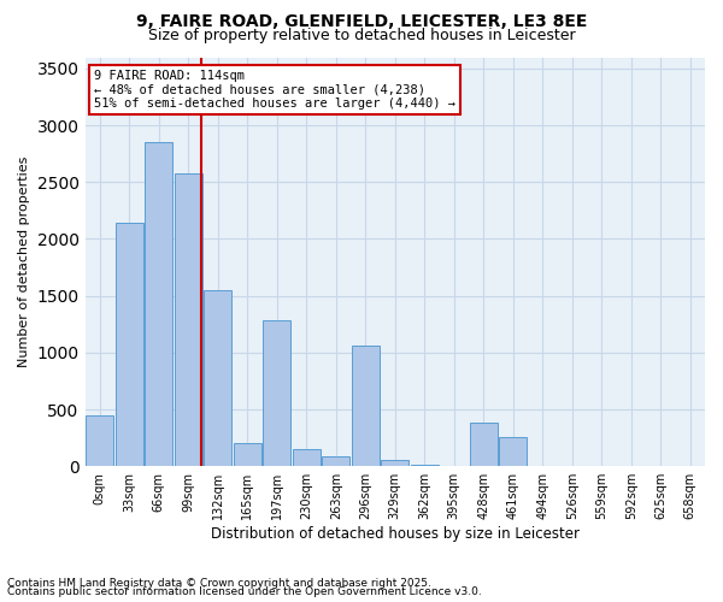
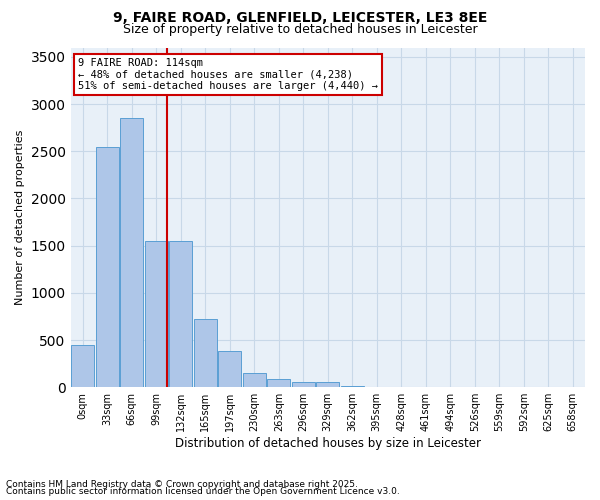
33sqm: 2140 -> 2550
99sqm: 2580 -> 1550
165sqm: 200 -> 720
197sqm: 1280 -> 380
296sqm: 1060 -> 50
428sqm: 380 -> 0
461sqm: 260 -> 0
